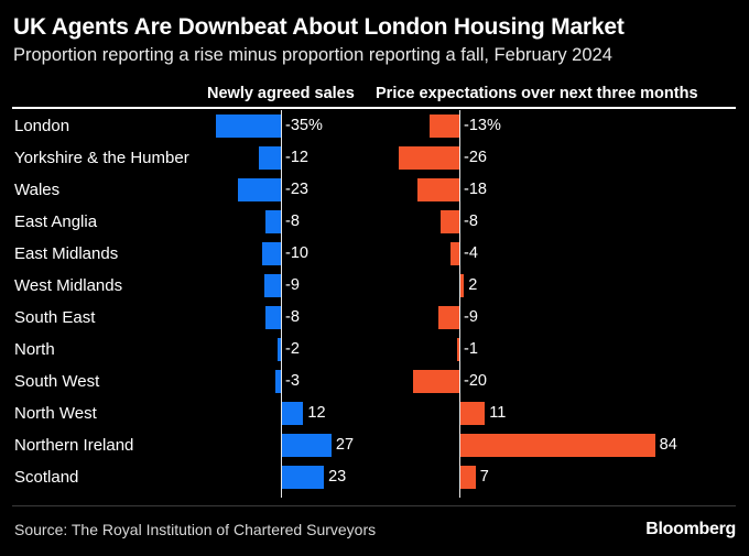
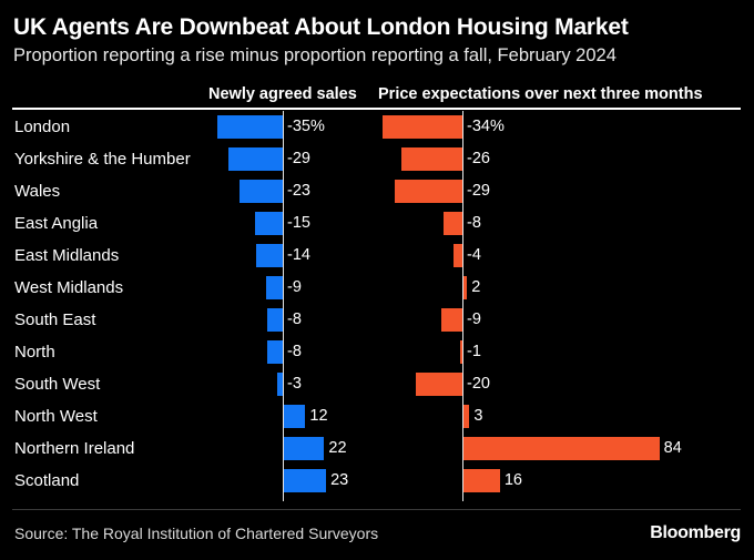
Price expectations over next three months/London: -13% -> -34%
Newly agreed sales/Yorkshire & the Humber: -12 -> -29
Price expectations over next three months/Wales: -18 -> -29
Newly agreed sales/East Anglia: -8 -> -15
Newly agreed sales/East Midlands: -10 -> -14
Newly agreed sales/North: -2 -> -8
Price expectations over next three months/North West: 11 -> 3
Newly agreed sales/Northern Ireland: 27 -> 22
Price expectations over next three months/Scotland: 7 -> 16
